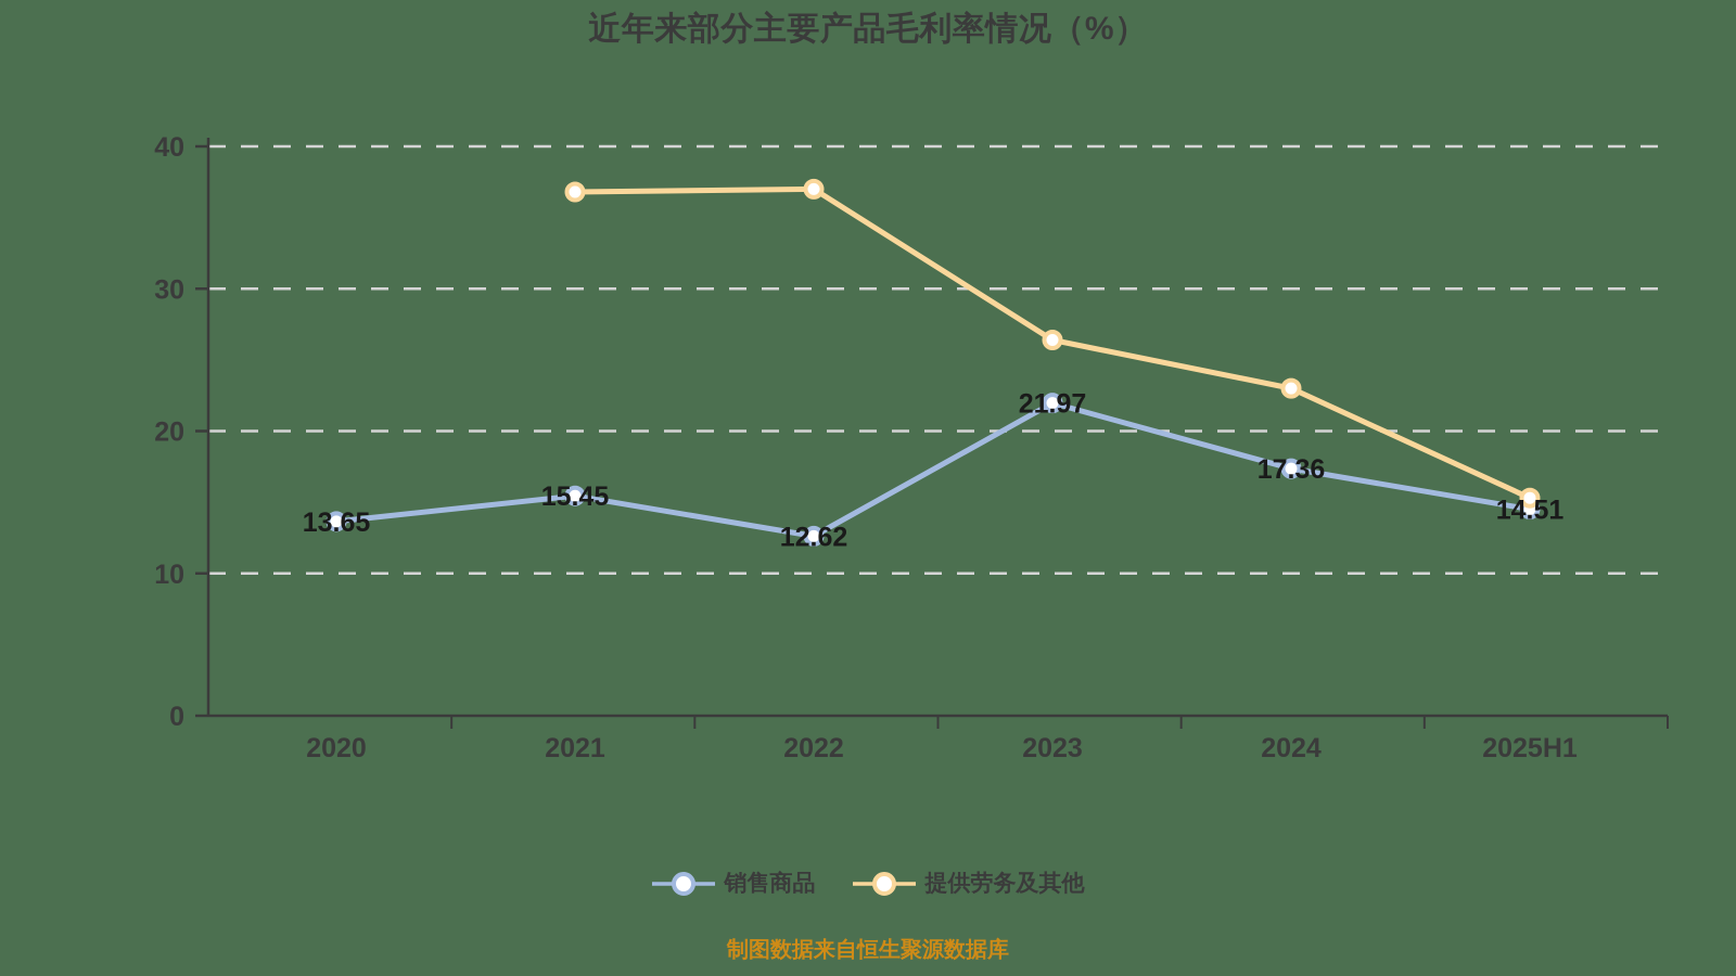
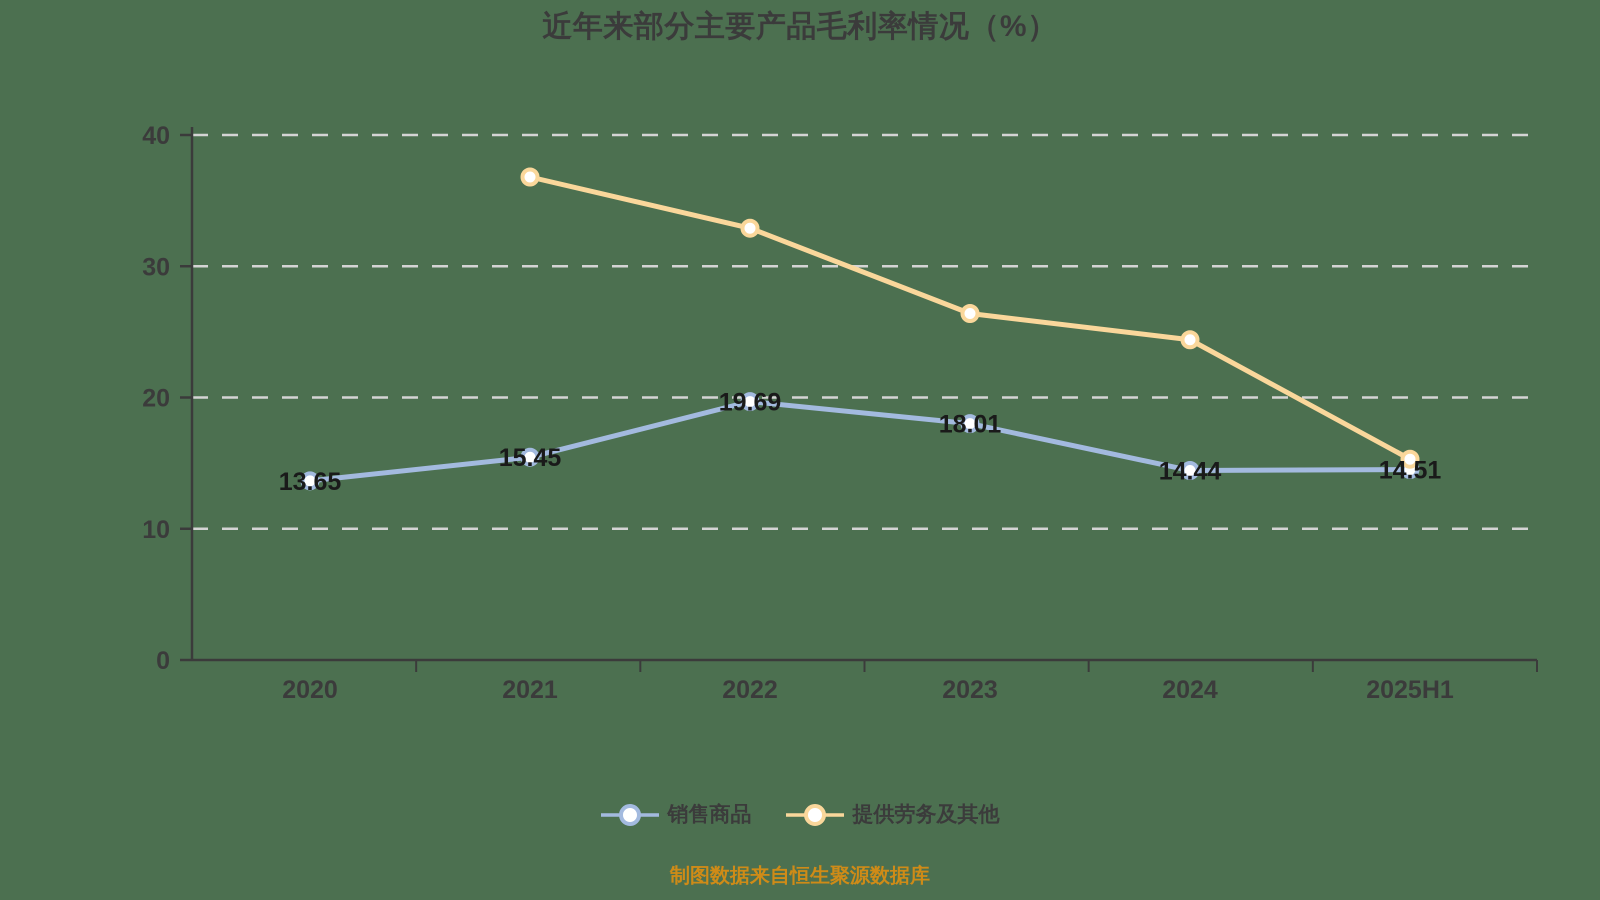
销售商品/2022: 12.62 -> 19.69
提供劳务及其他/2022: 37.0 -> 32.9
销售商品/2023: 21.97 -> 18.01
销售商品/2024: 17.36 -> 14.44
提供劳务及其他/2024: 23.0 -> 24.4
